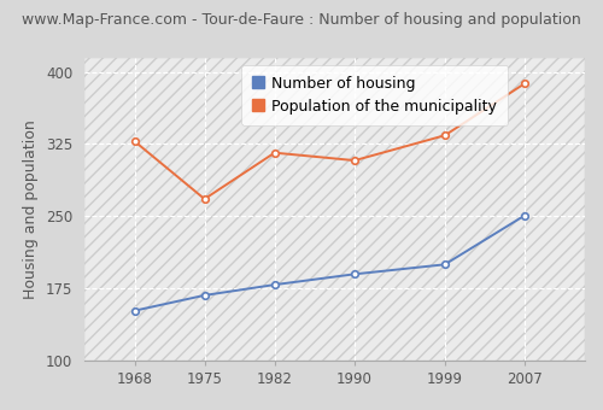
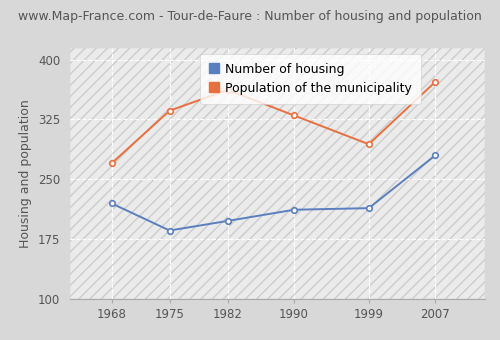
Number of housing/1968: 152 -> 220
Population of the municipality/1968: 328 -> 270
Number of housing/1975: 168 -> 186
Population of the municipality/1975: 268 -> 336
Number of housing/1982: 179 -> 198
Population of the municipality/1982: 316 -> 362
Number of housing/1990: 190 -> 212
Population of the municipality/1990: 308 -> 330
Number of housing/1999: 200 -> 214
Population of the municipality/1999: 334 -> 294
Number of housing/2007: 251 -> 280
Population of the municipality/2007: 388 -> 372
